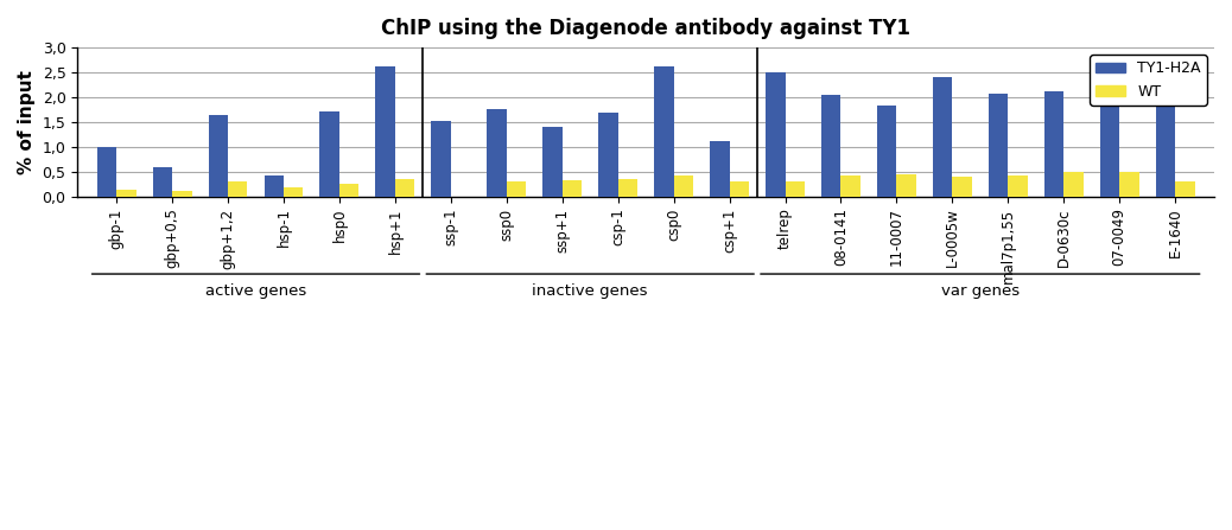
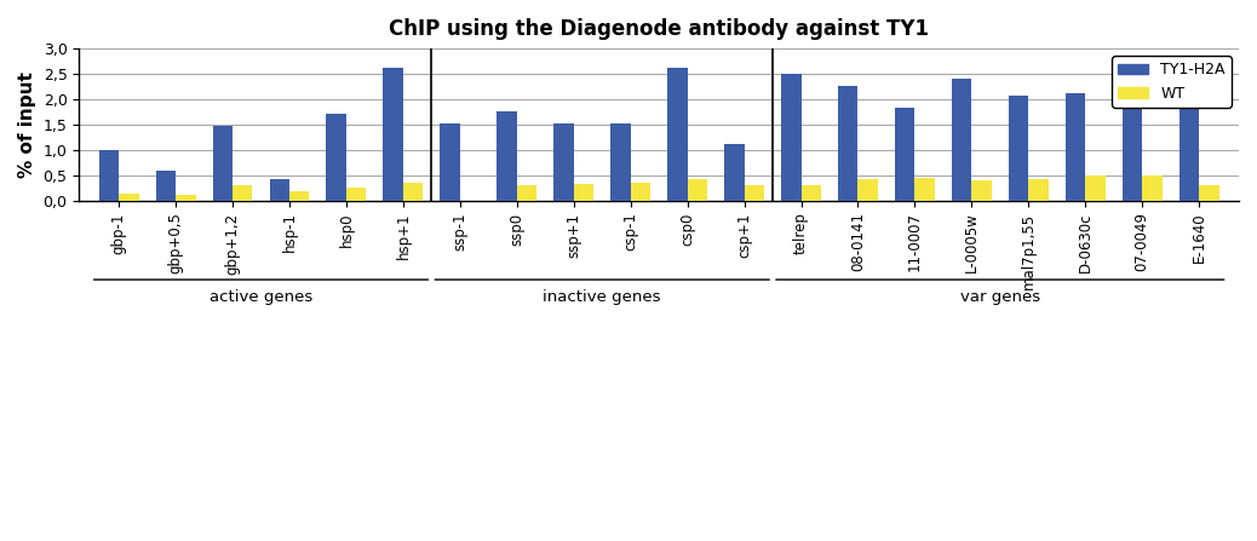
TY1-H2A/gbp+1,2: 1,65 -> 1,47
TY1-H2A/ssp+1: 1,40 -> 1,53
TY1-H2A/csp-1: 1,70 -> 1,53
TY1-H2A/08-0141: 2,05 -> 2,26
